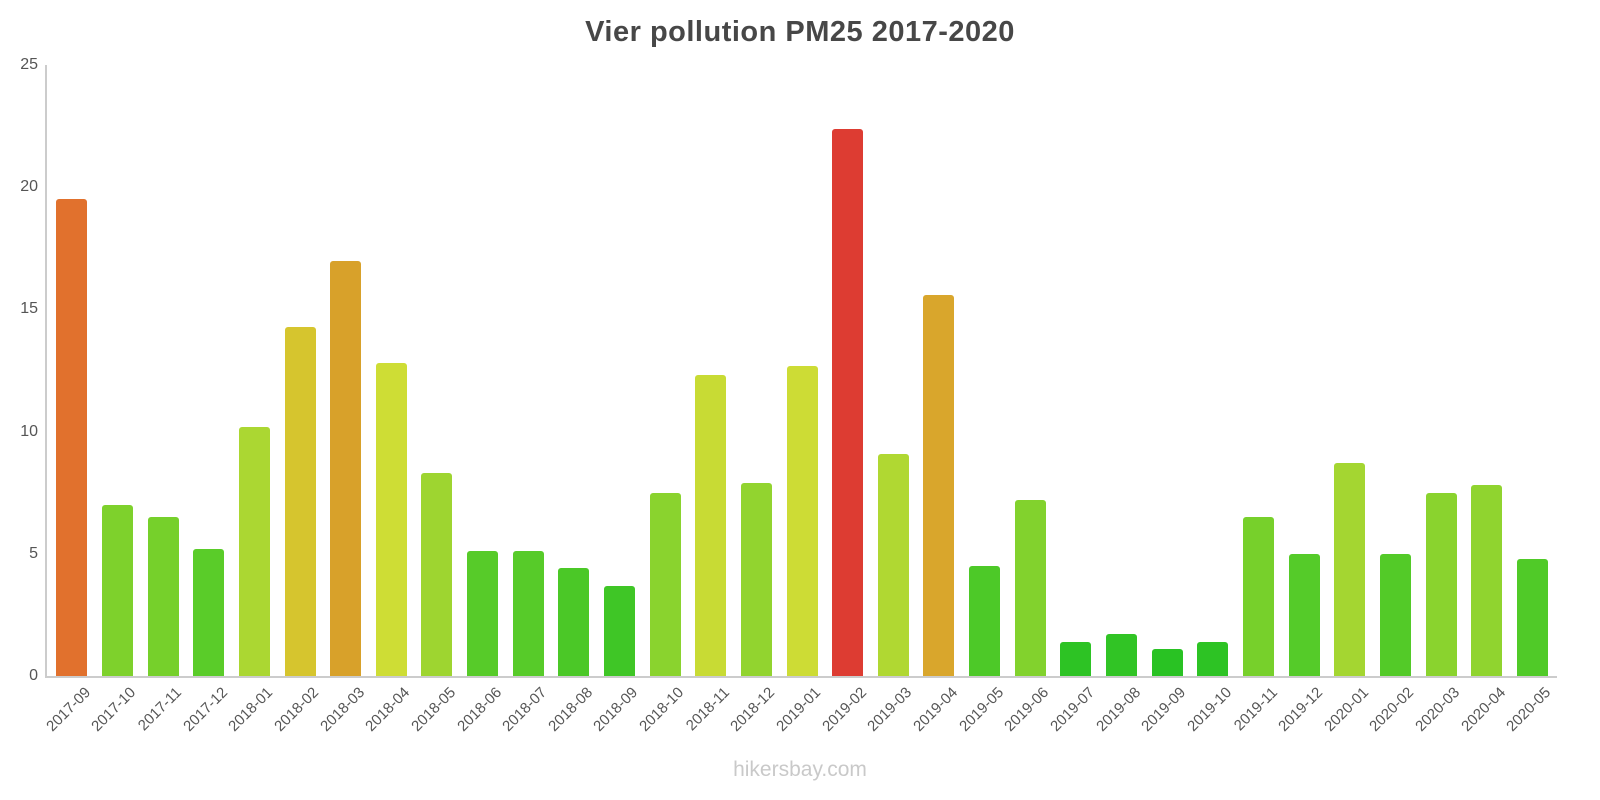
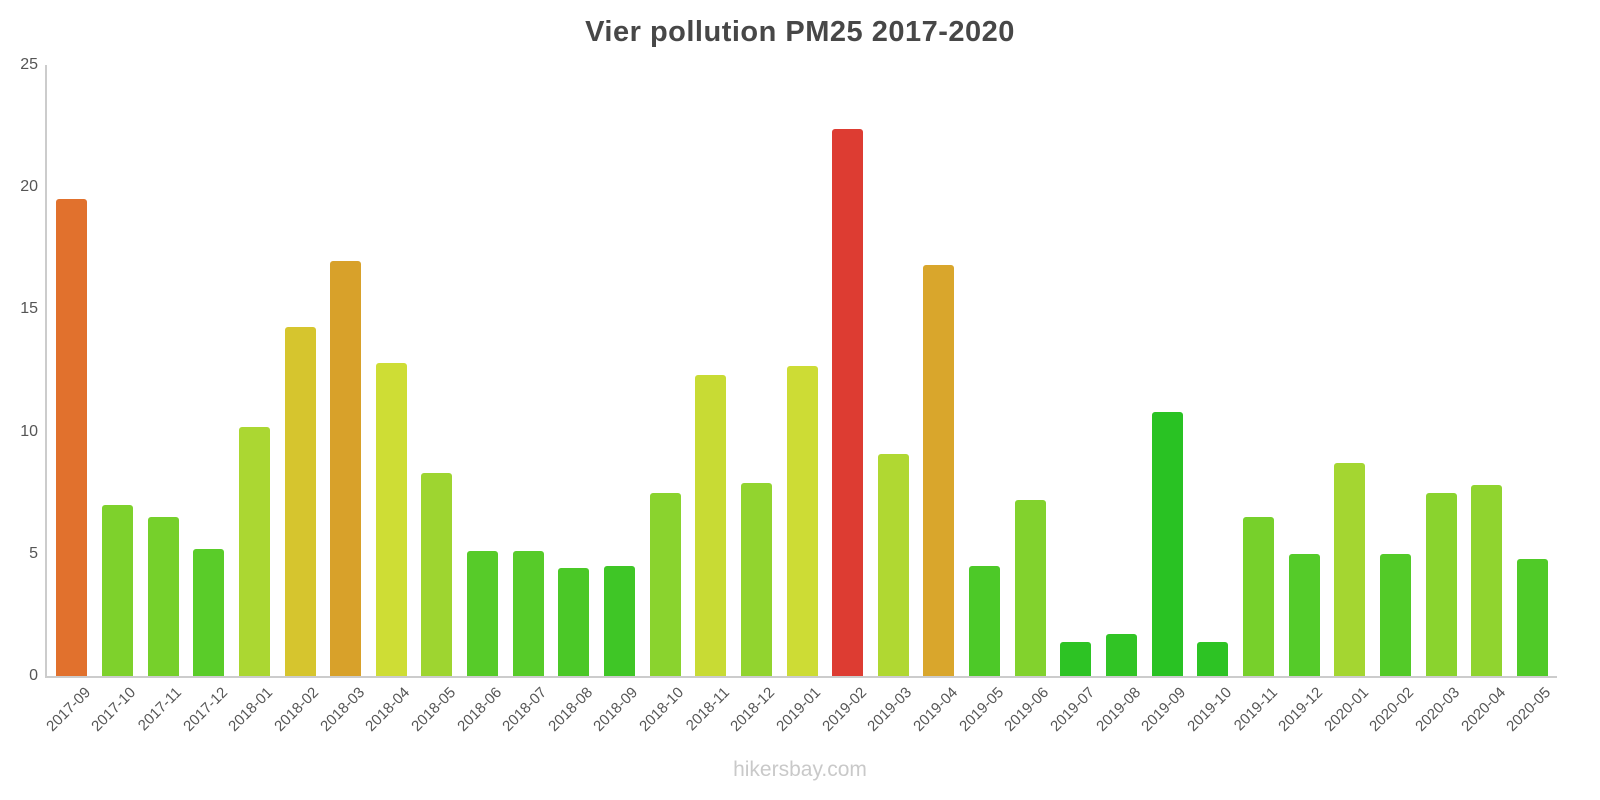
2018-09: 3.7 -> 4.5
2019-04: 15.6 -> 16.8
2019-09: 1.1 -> 10.8
